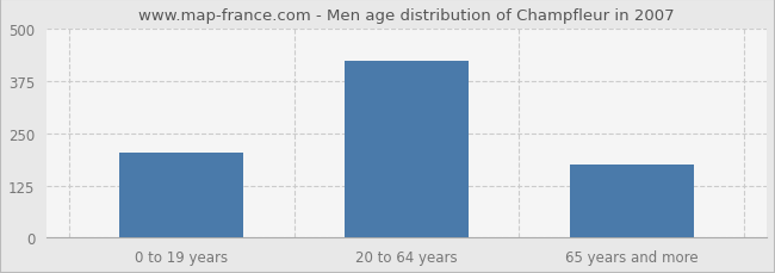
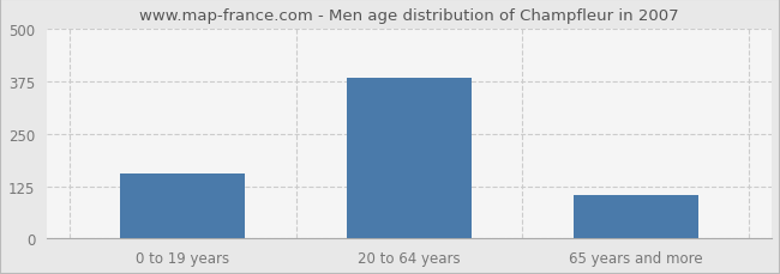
0 to 19 years: 205 -> 155
20 to 64 years: 425 -> 383
65 years and more: 175 -> 105
